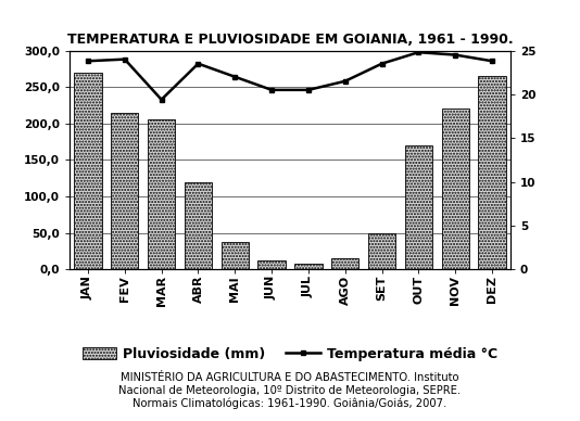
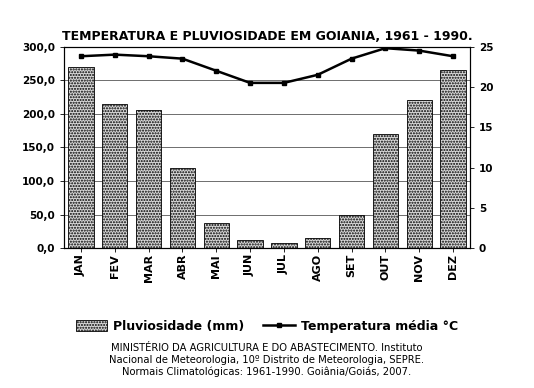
Temperatura média °C/MAR: 19.4 -> 23.8
